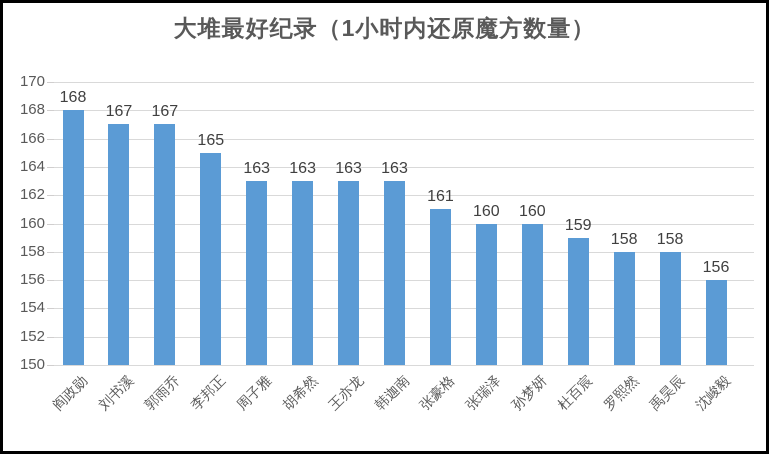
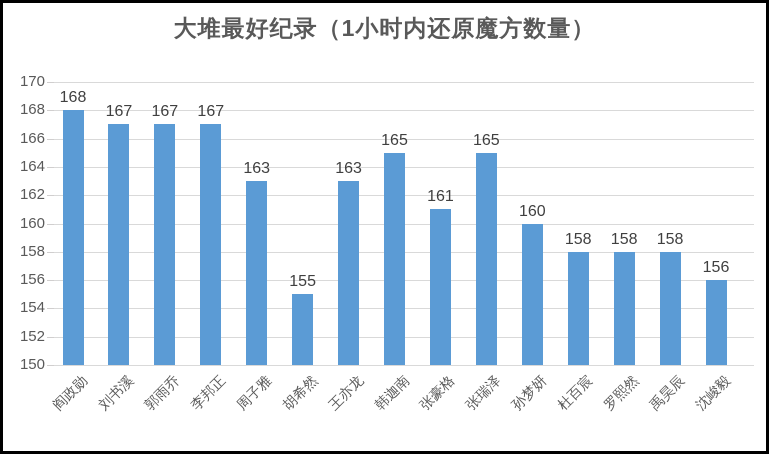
李邦正: 165 -> 167
胡希然: 163 -> 155
韩迦南: 163 -> 165
张瑞泽: 160 -> 165
杜百宸: 159 -> 158
